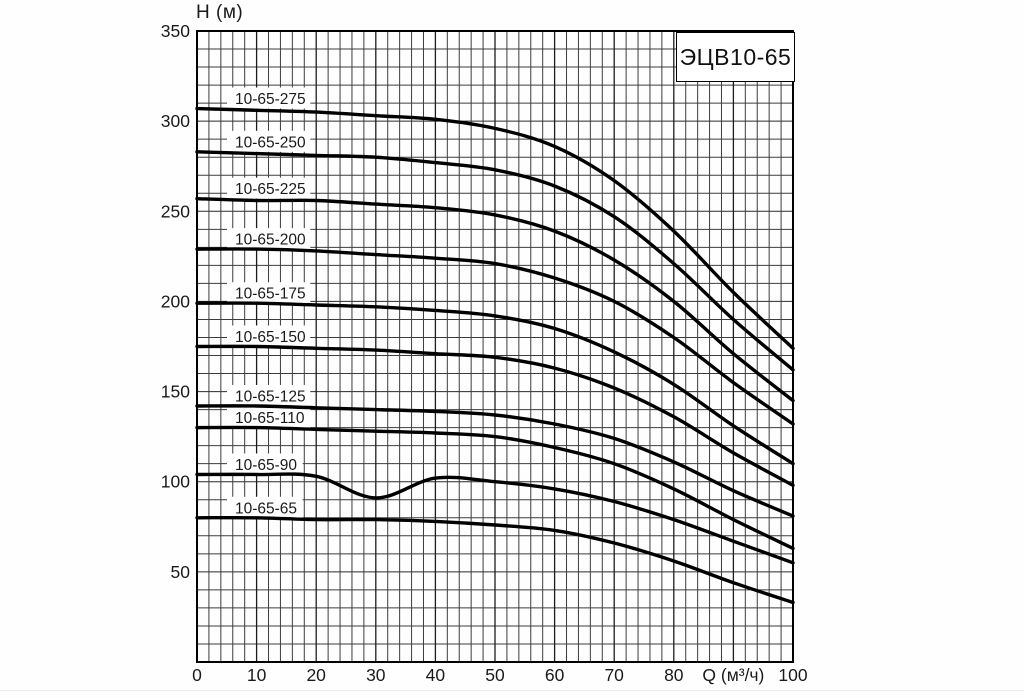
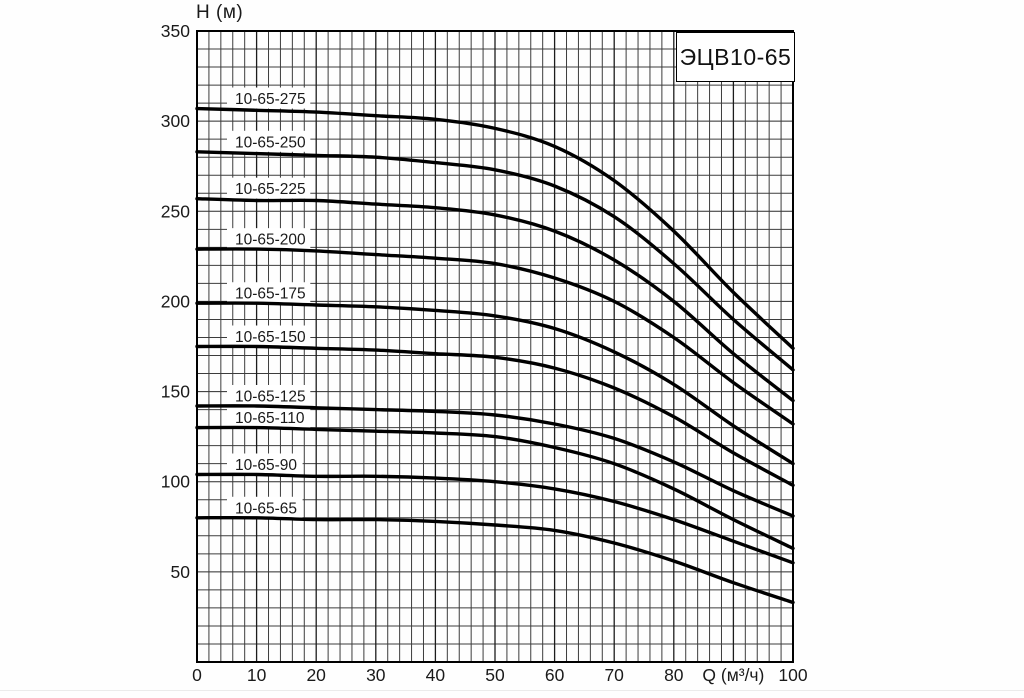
10-65-90/30: 91 -> 103
